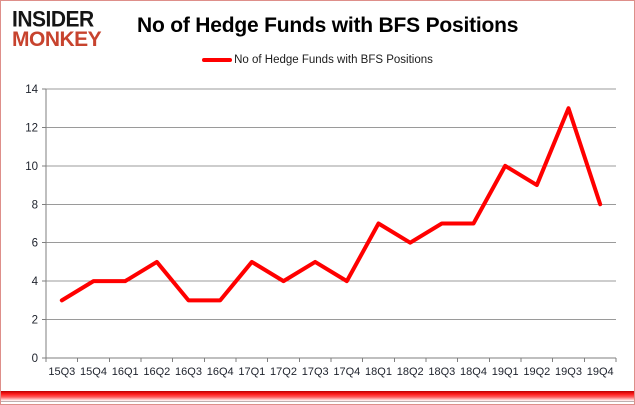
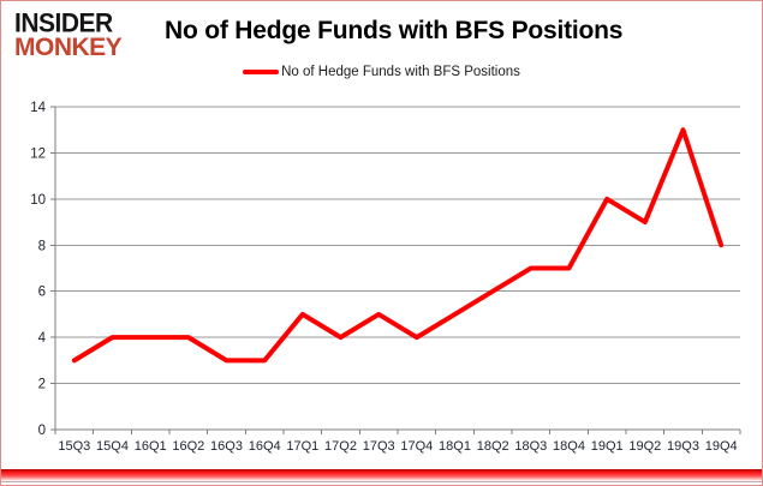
16Q2: 5 -> 4
18Q1: 7 -> 5
